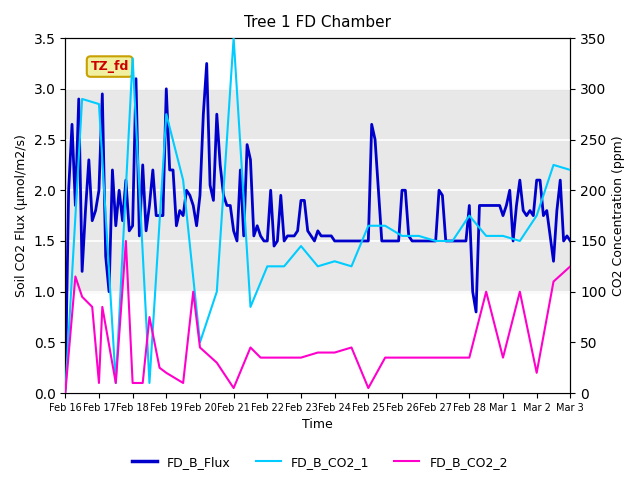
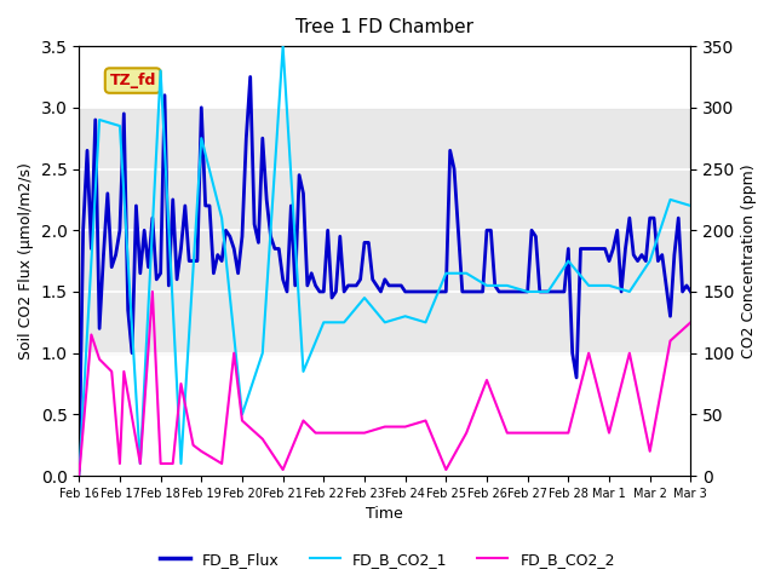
FD_B_CO2_2/Feb 26: 35 -> 78
